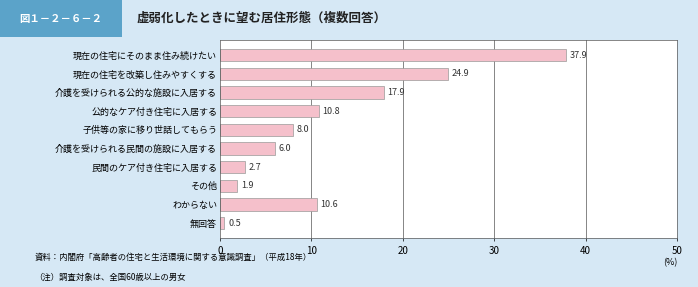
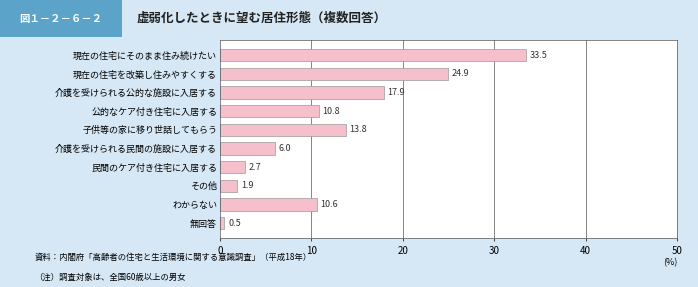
現在の住宅にそのまま住み続けたい: 37.9 -> 33.5
子供等の家に移り世話してもらう: 8.0 -> 13.8
